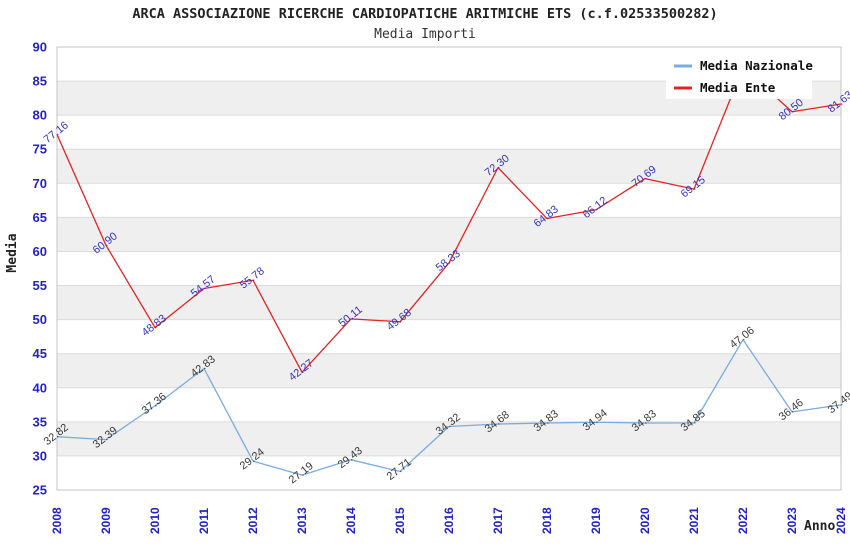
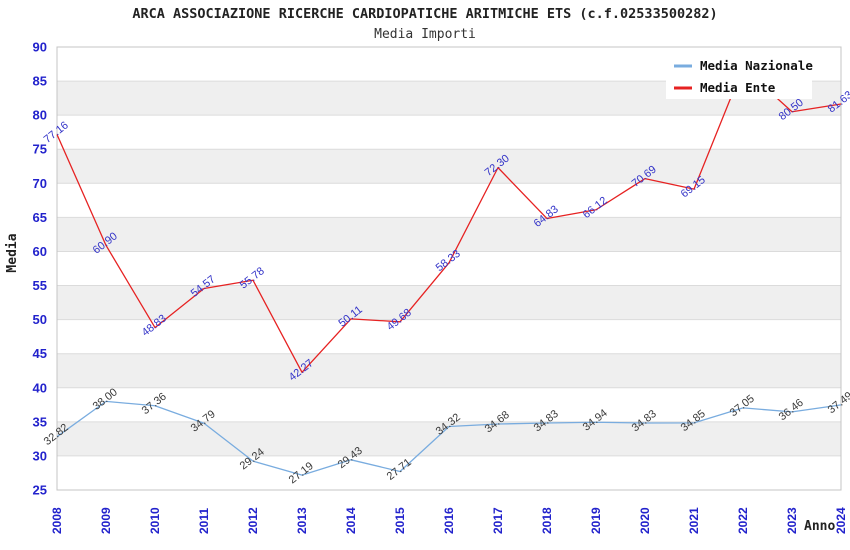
Media Nazionale/2009: 32.39 -> 38.00
Media Nazionale/2011: 42.83 -> 34.79
Media Nazionale/2022: 47.06 -> 37.05
